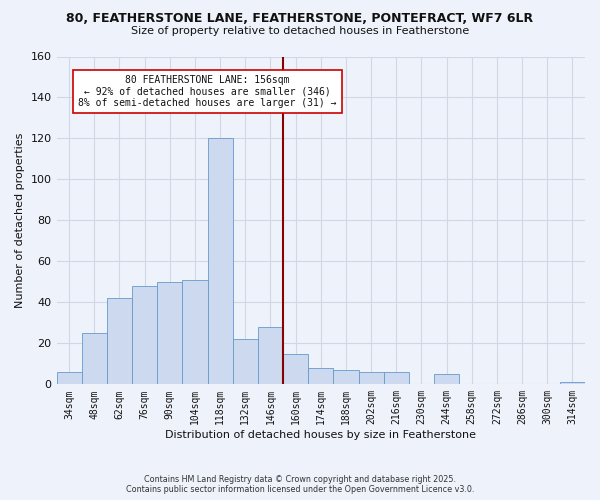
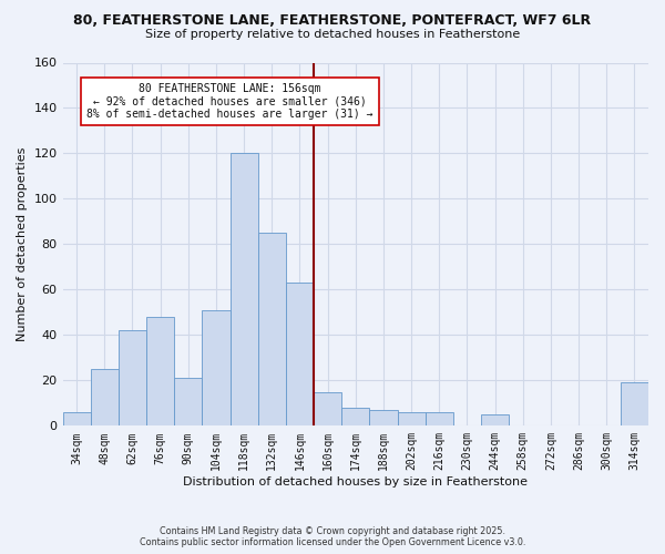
90sqm: 50 -> 21
132sqm: 22 -> 85
146sqm: 28 -> 63
314sqm: 1 -> 19
